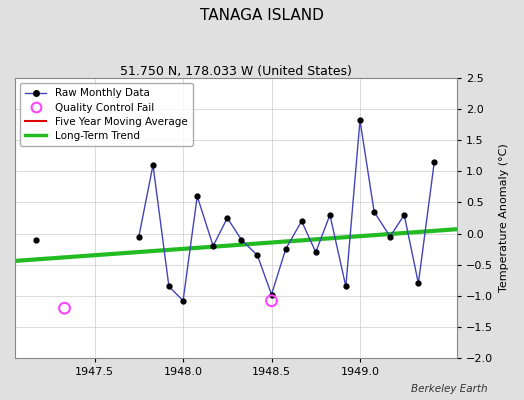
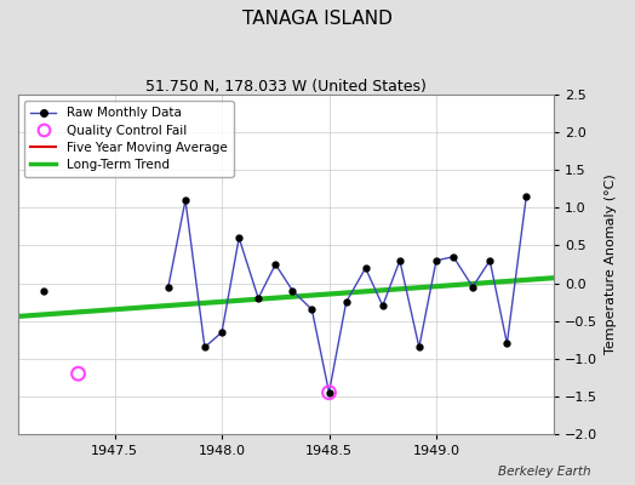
Raw Monthly Data/1948.0: -1.08 -> -0.65
Raw Monthly Data/1948.5: -0.98 -> -1.45
Quality Control Fail/1948.5: -1.08 -> -1.45
Raw Monthly Data/1949.0: 1.82 -> 0.30
